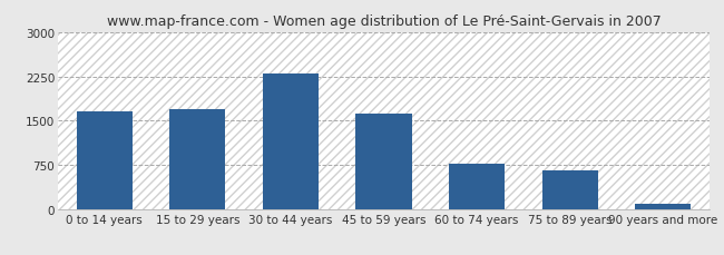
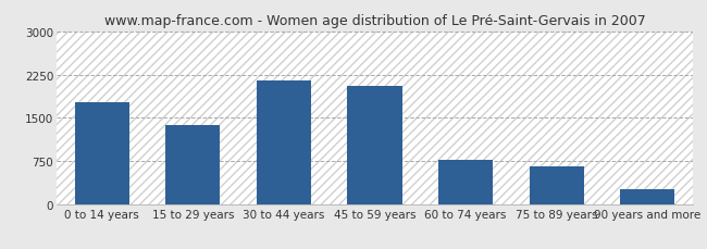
0 to 14 years: 1650 -> 1760
15 to 29 years: 1700 -> 1380
30 to 44 years: 2300 -> 2140
45 to 59 years: 1620 -> 2060
90 years and more: 80 -> 260
